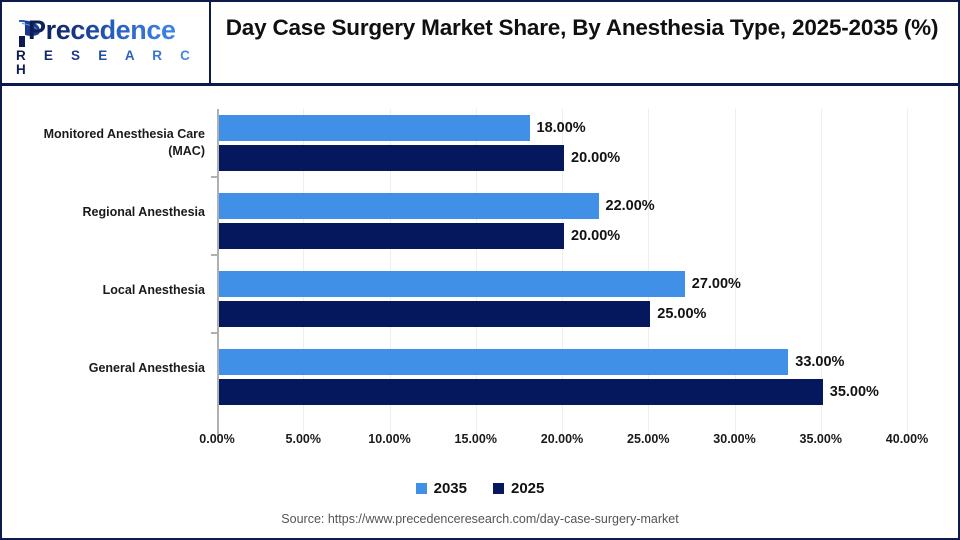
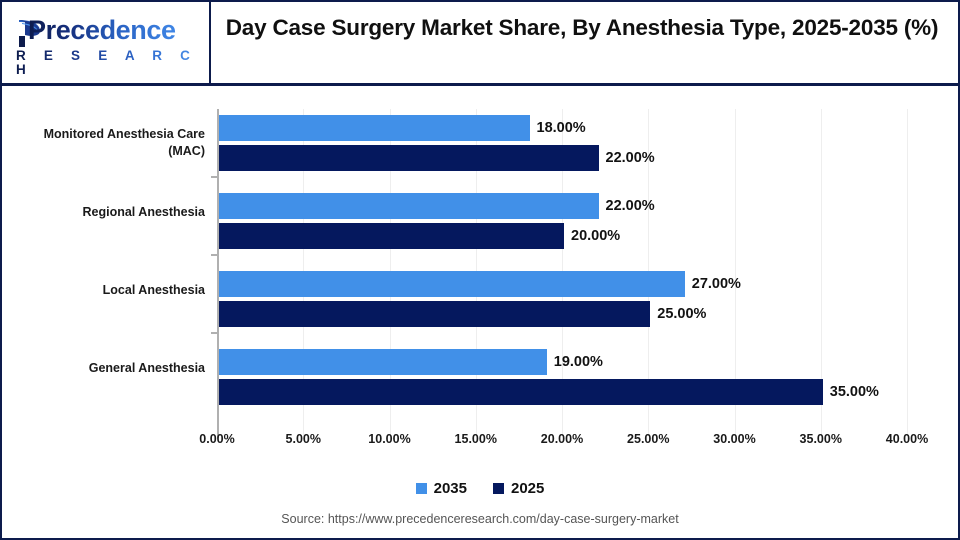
2025/Monitored Anesthesia Care (MAC): 20.00% -> 22.00%
2035/General Anesthesia: 33.00% -> 19.00%
